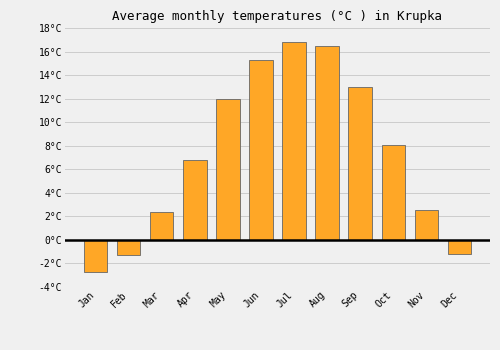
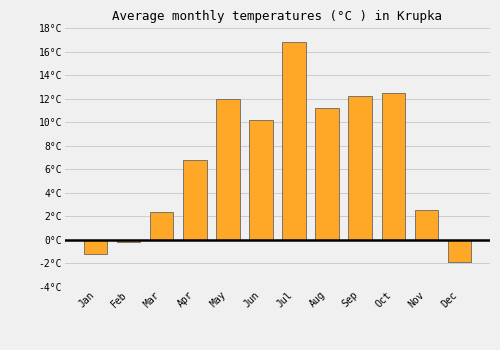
Jan: -2.7°C -> -1.2°C
Feb: -1.3°C -> -0.2°C
Jun: 15.3°C -> 10.2°C
Aug: 16.5°C -> 11.2°C
Sep: 13.0°C -> 12.2°C
Oct: 8.1°C -> 12.5°C
Dec: -1.2°C -> -1.9°C
